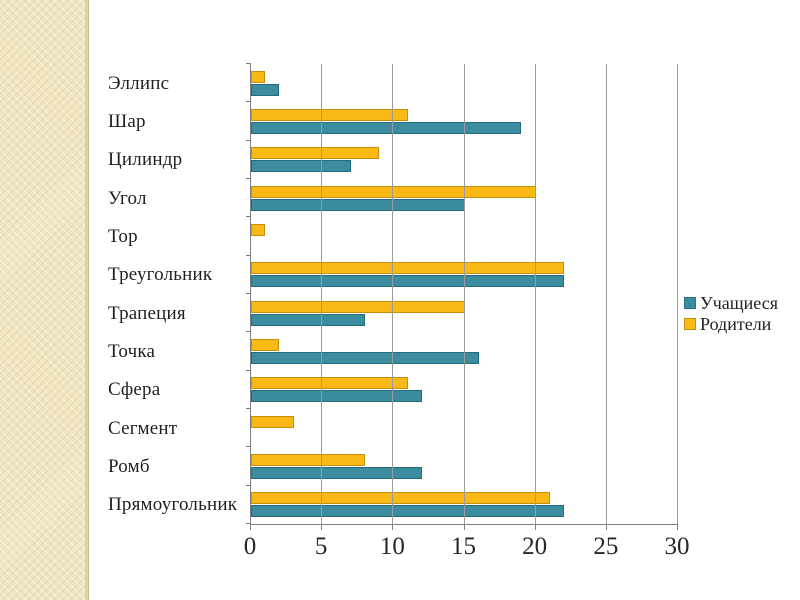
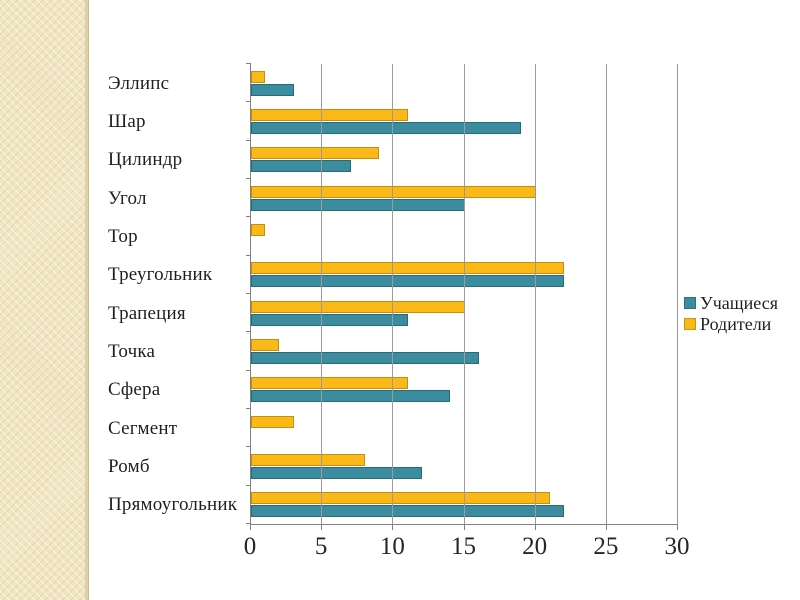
Учащиеся/Эллипс: 2 -> 3
Учащиеся/Трапеция: 8 -> 11
Учащиеся/Сфера: 12 -> 14
